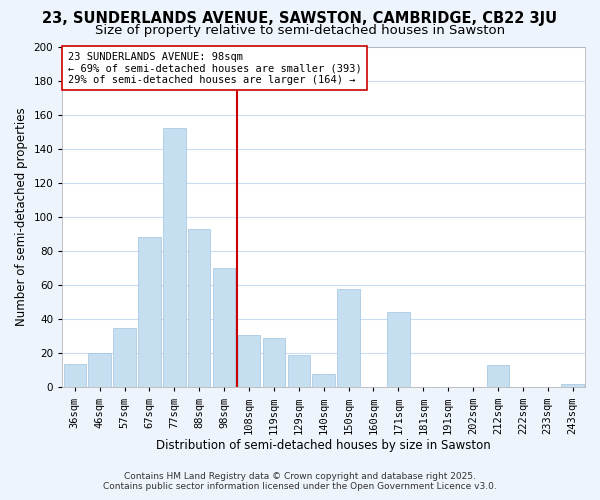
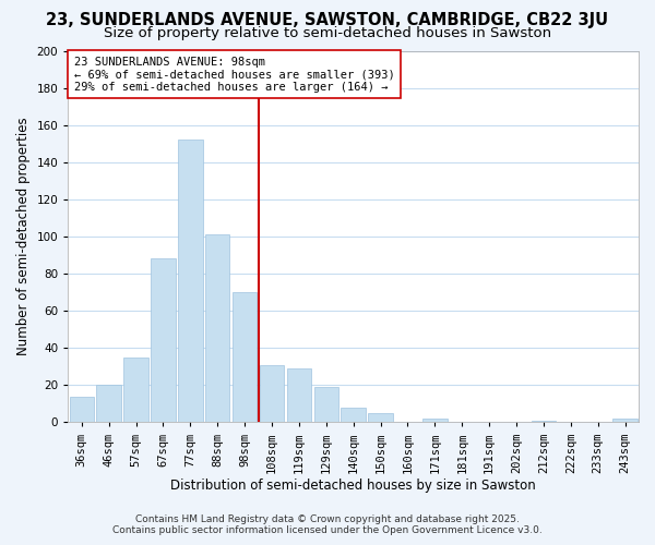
88sqm: 93 -> 101
150sqm: 58 -> 5
171sqm: 44 -> 2
212sqm: 13 -> 1
